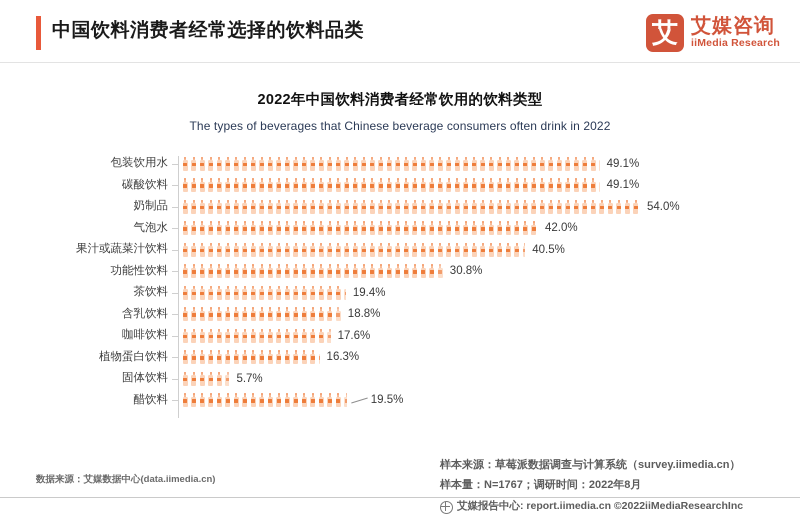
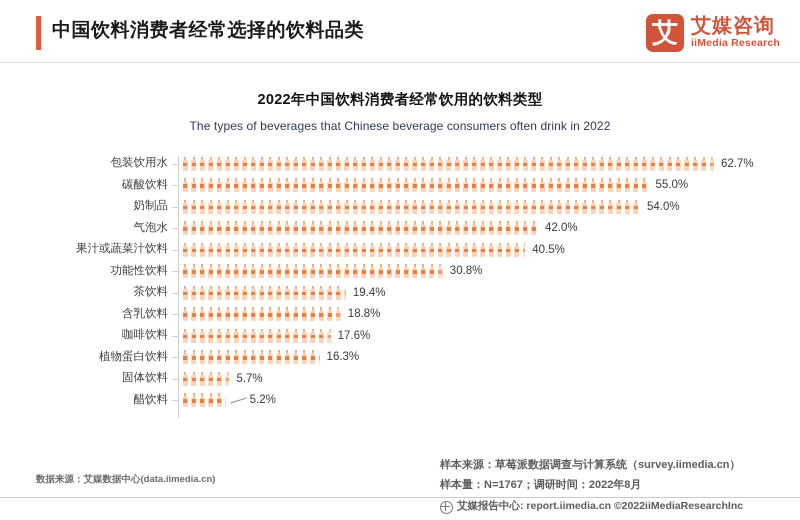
包装饮用水: 49.1% -> 62.7%
碳酸饮料: 49.1% -> 55.0%
醋饮料: 19.5% -> 5.2%
